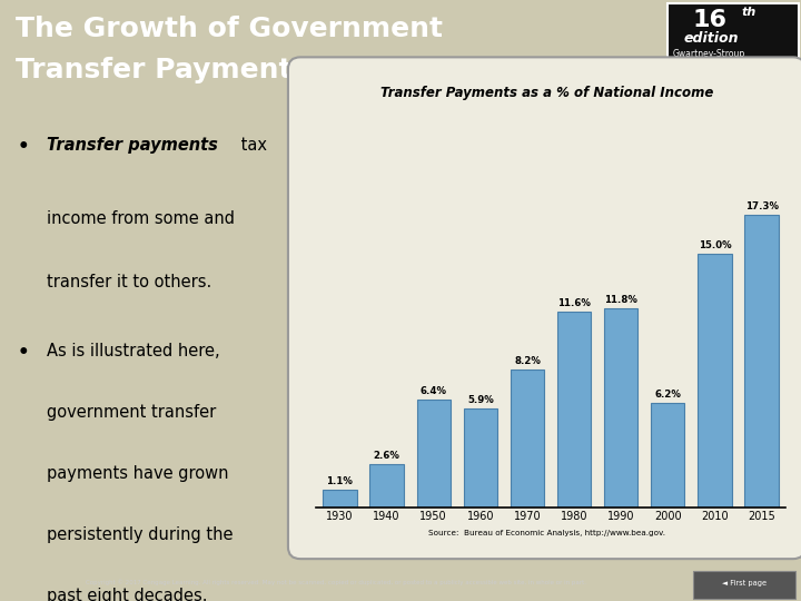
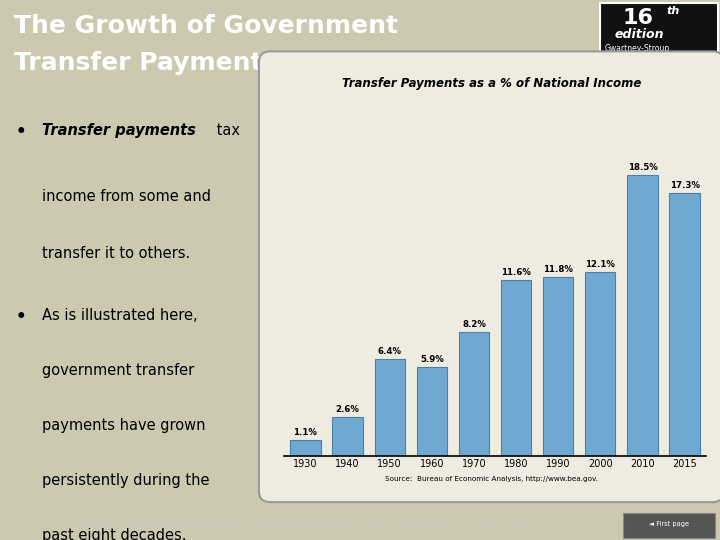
2000: 6.2% -> 12.1%
2010: 15.0% -> 18.5%
